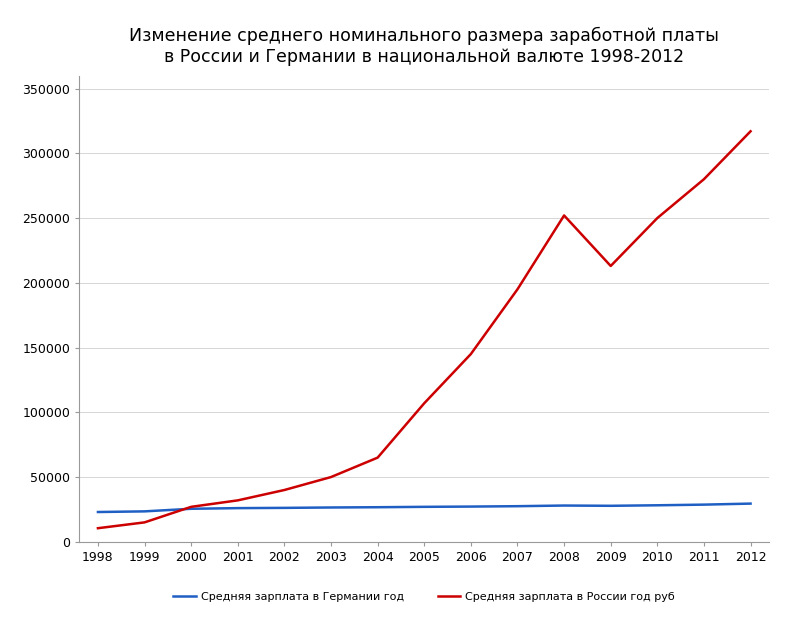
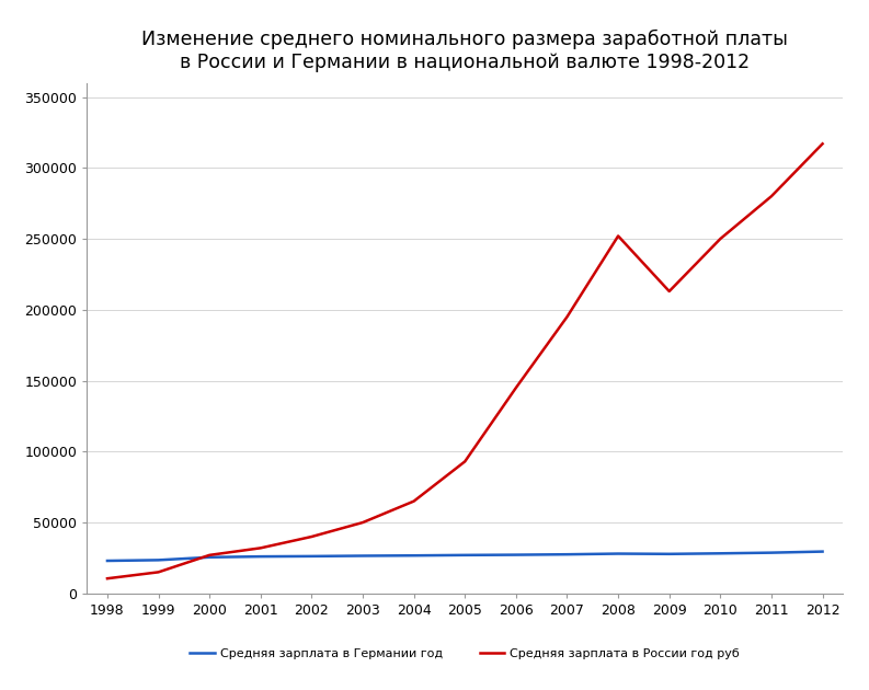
Средняя зарплата в России год руб/2005: 107000 -> 93000
